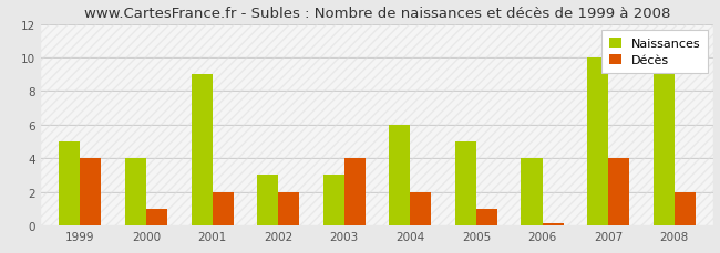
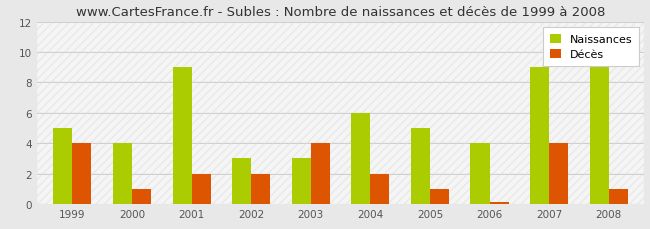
Naissances/2007: 10 -> 9
Décès/2008: 2.0 -> 1.0
